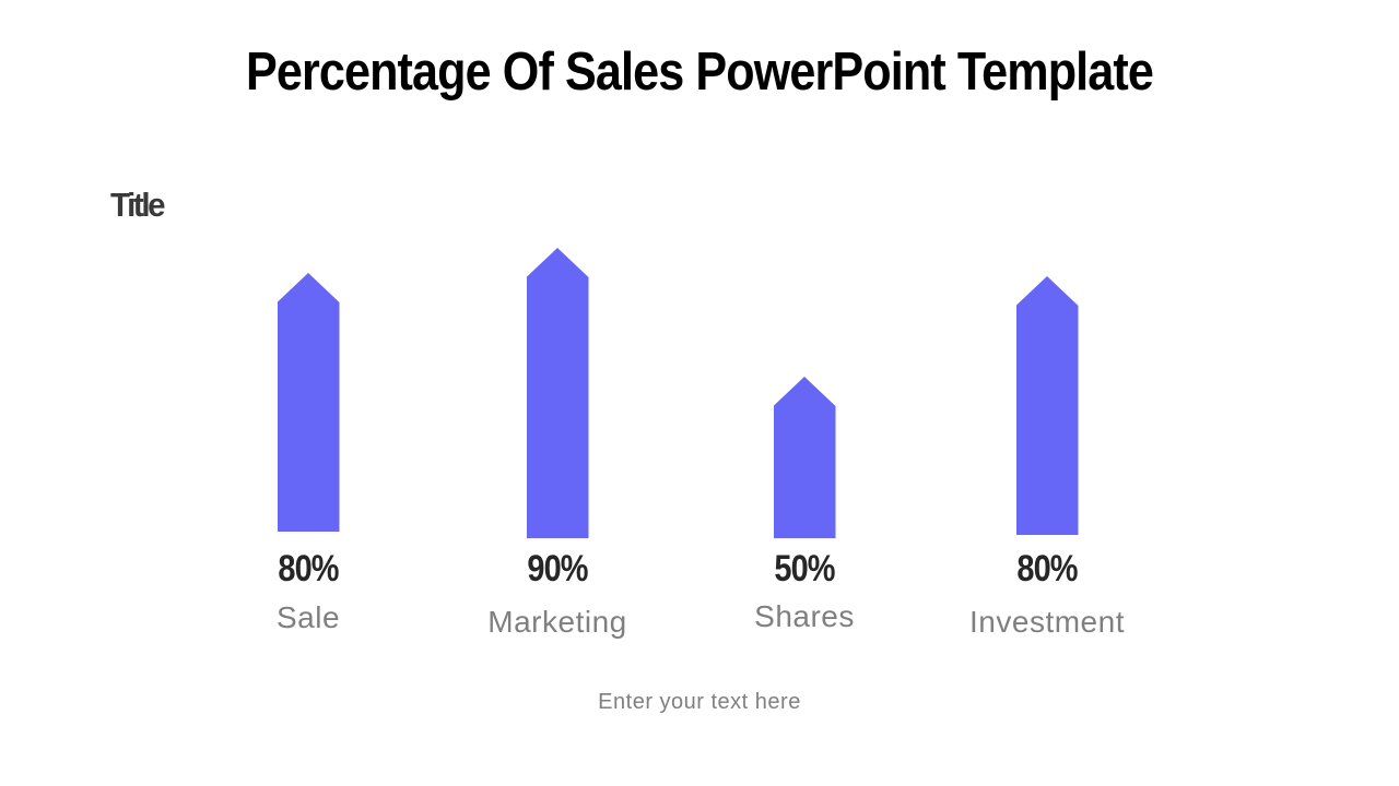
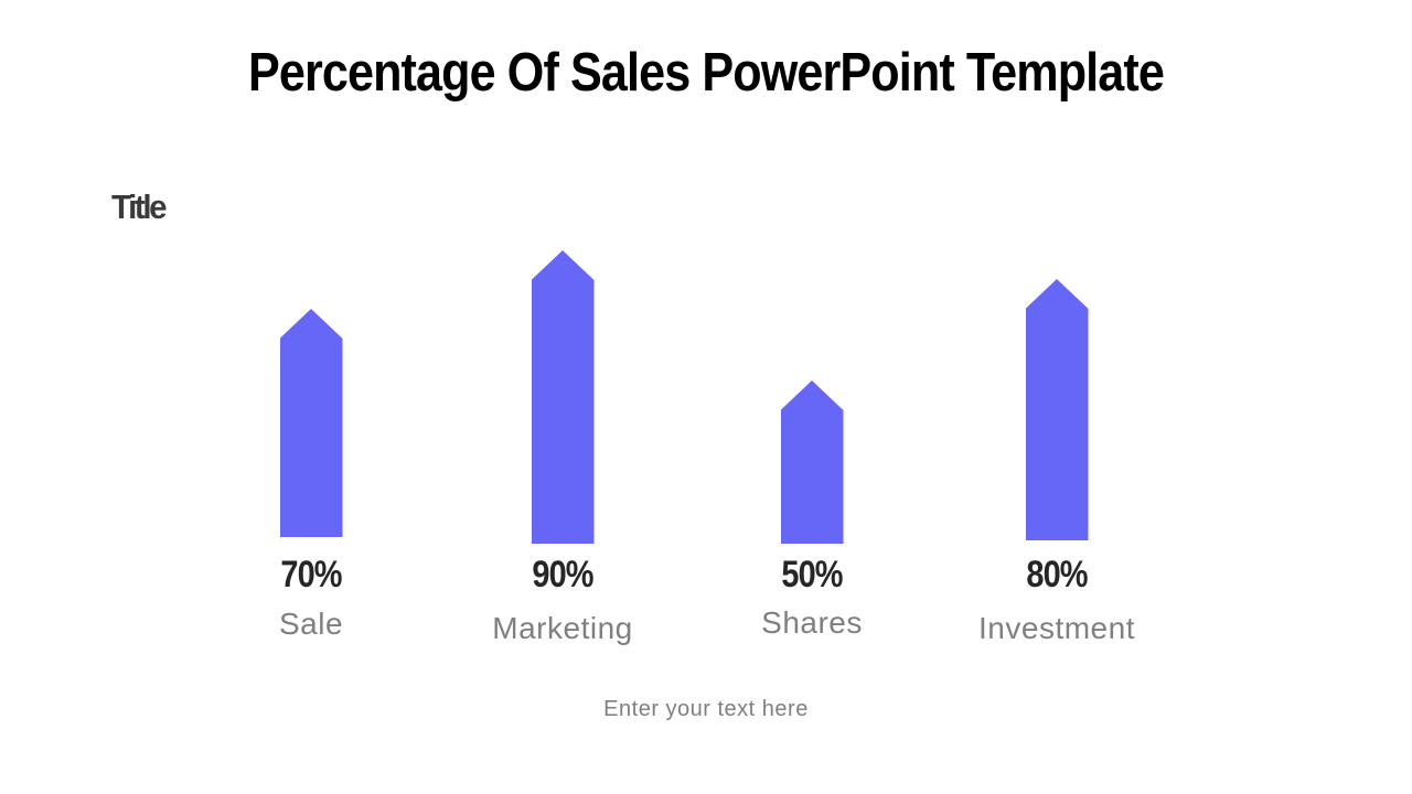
Sale: 80% -> 70%
